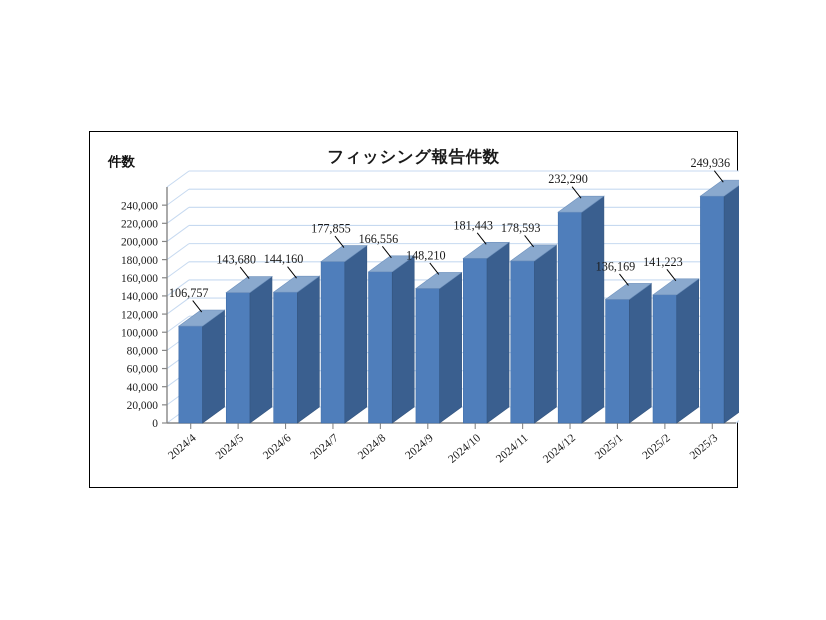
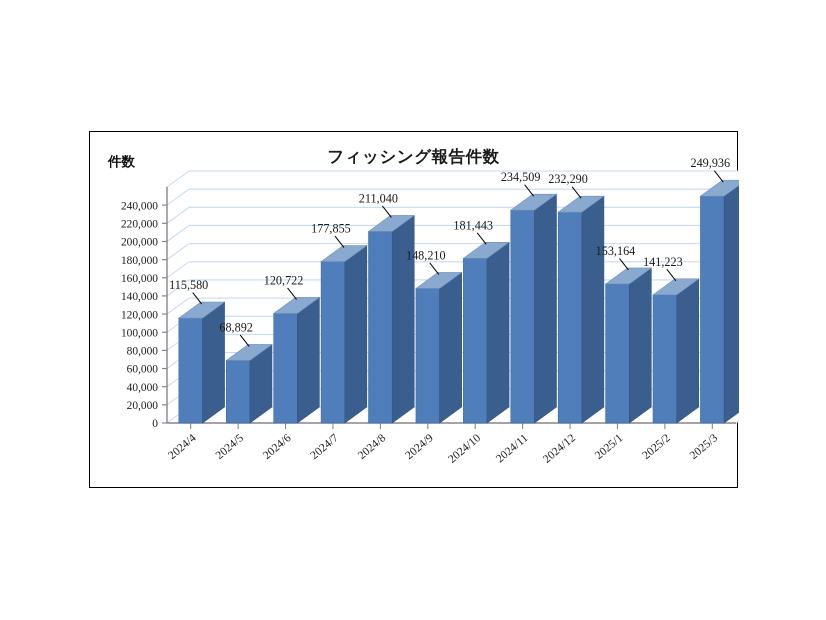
2024/4: 106,757 -> 115,580
2024/5: 143,680 -> 68,892
2024/6: 144,160 -> 120,722
2024/8: 166,556 -> 211,040
2024/11: 178,593 -> 234,509
2025/1: 136,169 -> 153,164
